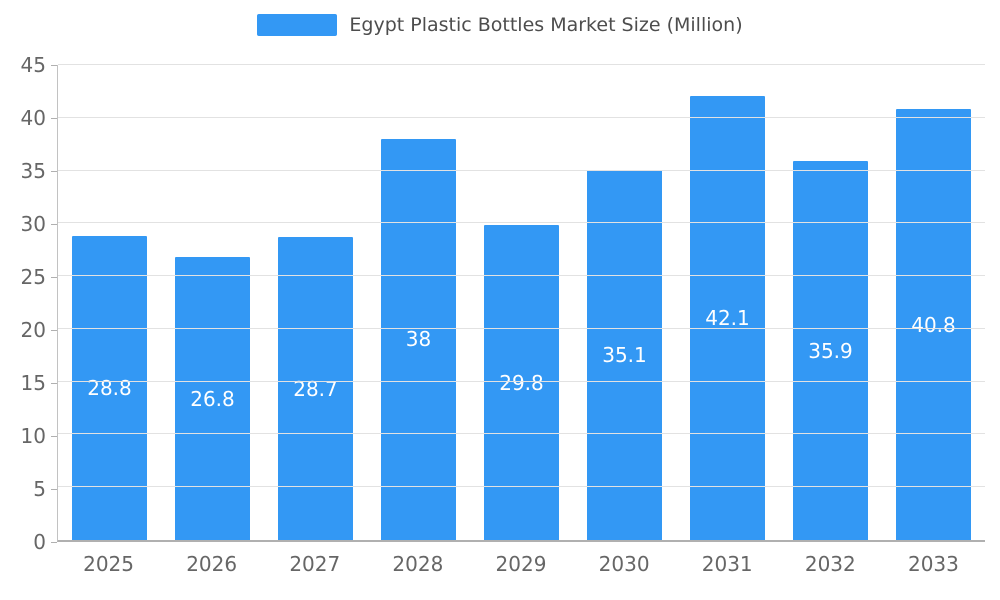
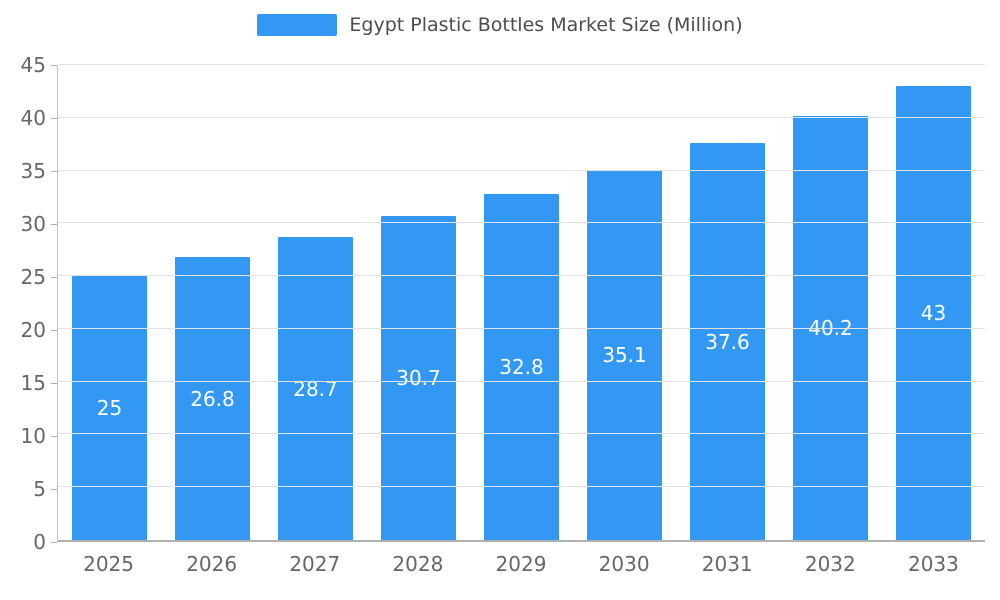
2025: 28.8 -> 25
2028: 38 -> 30.7
2029: 29.8 -> 32.8
2031: 42.1 -> 37.6
2032: 35.9 -> 40.2
2033: 40.8 -> 43
